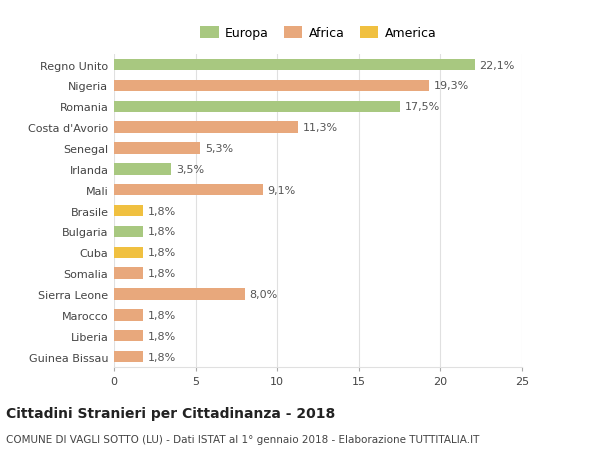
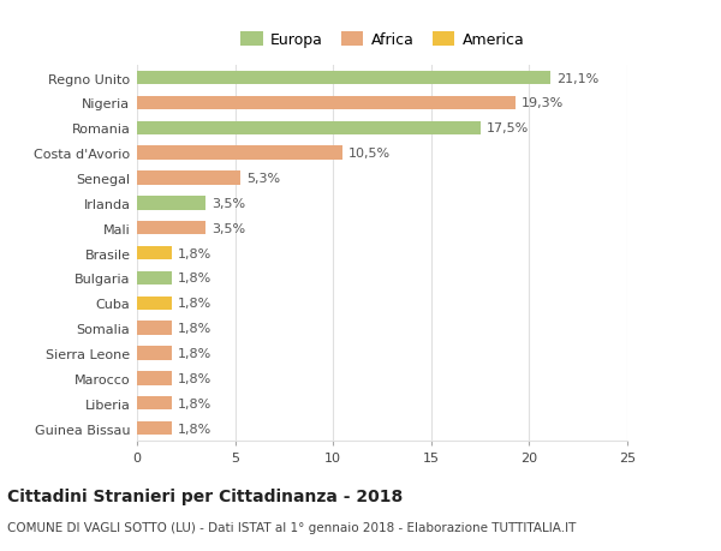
Regno Unito: 22,1% -> 21,1%
Costa d'Avorio: 11,3% -> 10,5%
Mali: 9,1% -> 3,5%
Sierra Leone: 8,0% -> 1,8%
